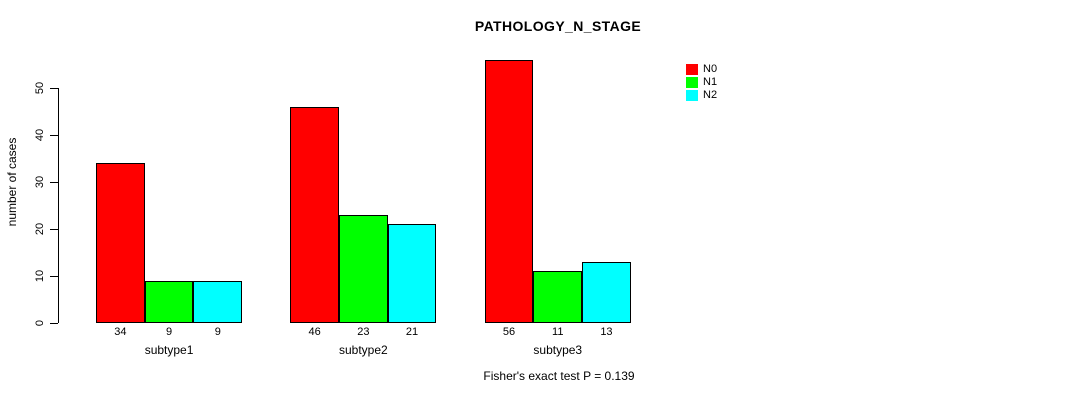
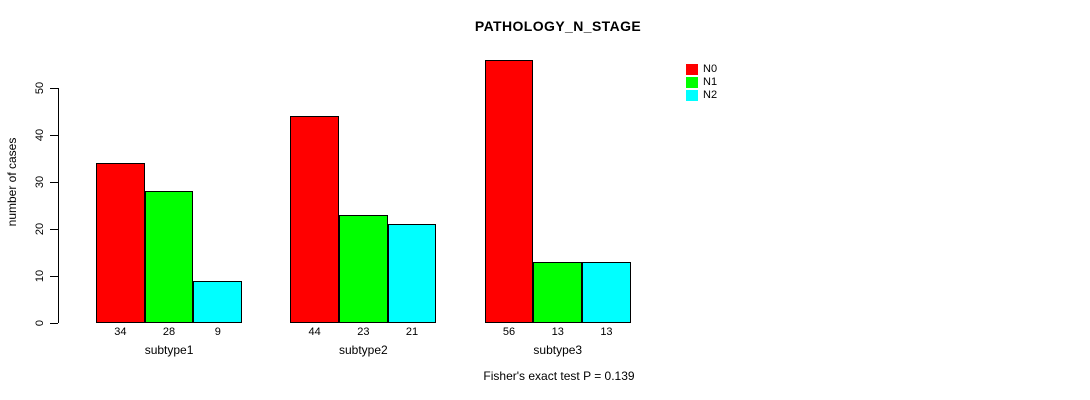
N1/subtype1: 9 -> 28
N0/subtype2: 46 -> 44
N1/subtype3: 11 -> 13
